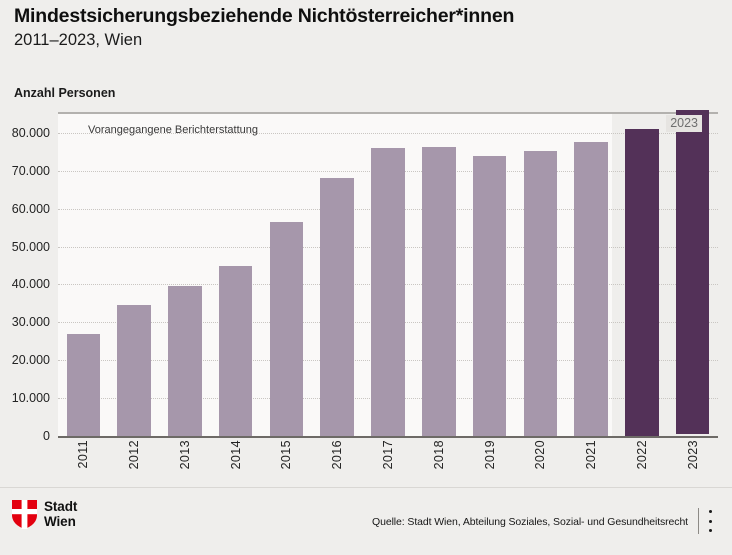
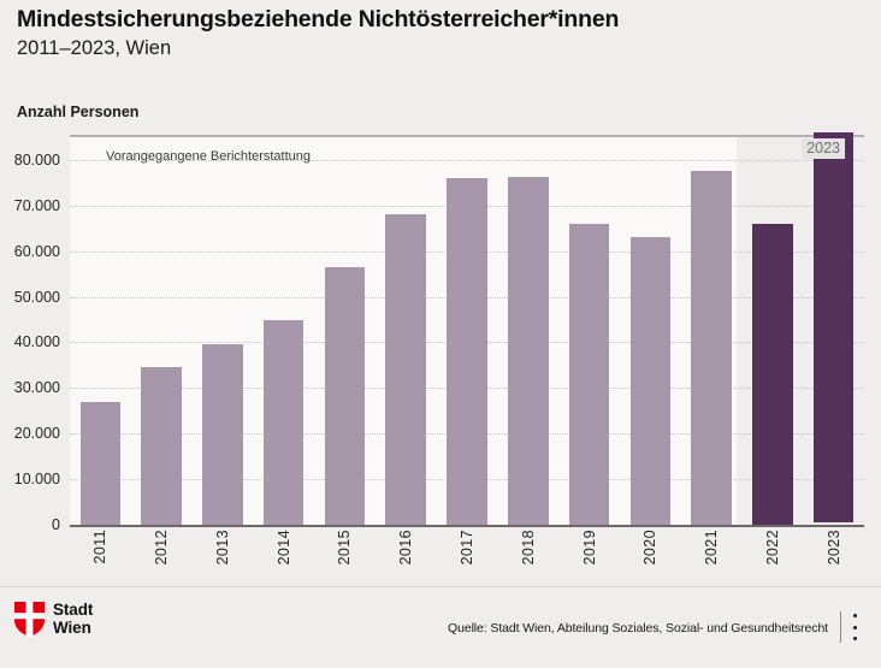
2019: 74000 -> 66000
2020: 75000 -> 63000
2022: 81000 -> 66000
